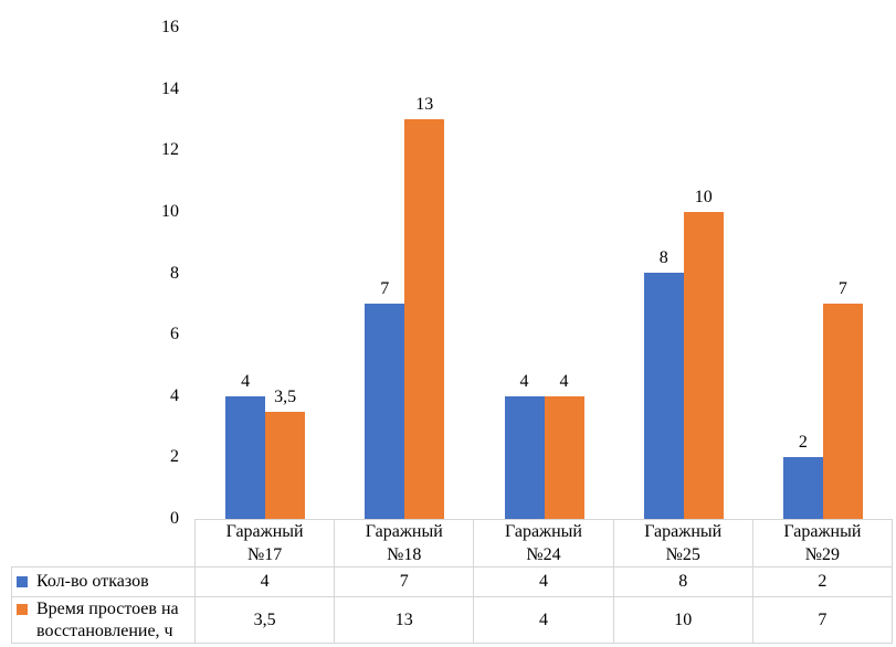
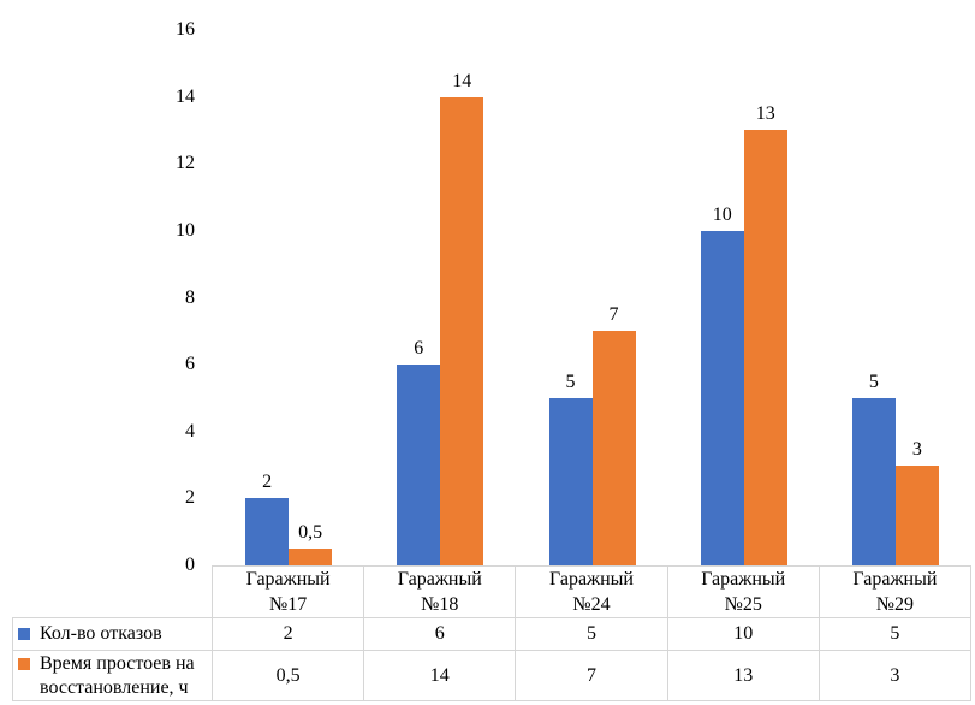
Кол-во отказов/Гаражный №17: 4 -> 2
Время простоев на восстановление, ч/Гаражный №17: 3,5 -> 0,5
Кол-во отказов/Гаражный №18: 7 -> 6
Время простоев на восстановление, ч/Гаражный №18: 13 -> 14
Кол-во отказов/Гаражный №24: 4 -> 5
Время простоев на восстановление, ч/Гаражный №24: 4 -> 7
Кол-во отказов/Гаражный №25: 8 -> 10
Время простоев на восстановление, ч/Гаражный №25: 10 -> 13
Кол-во отказов/Гаражный №29: 2 -> 5
Время простоев на восстановление, ч/Гаражный №29: 7 -> 3
